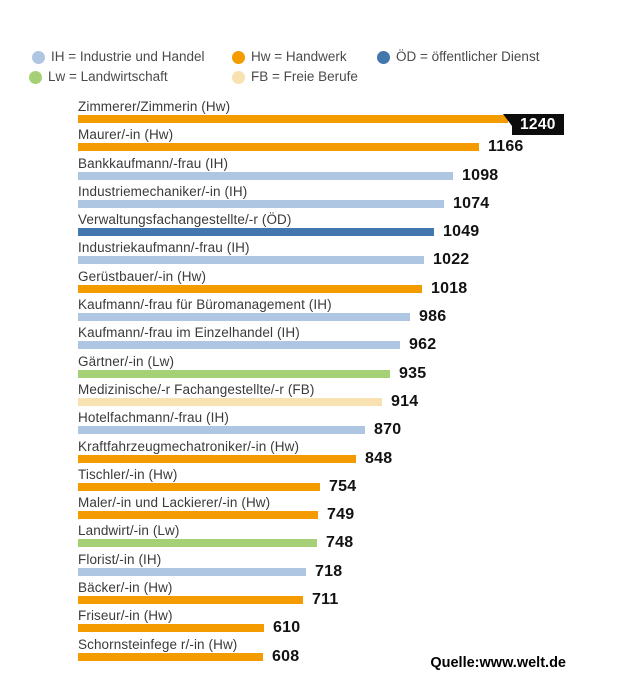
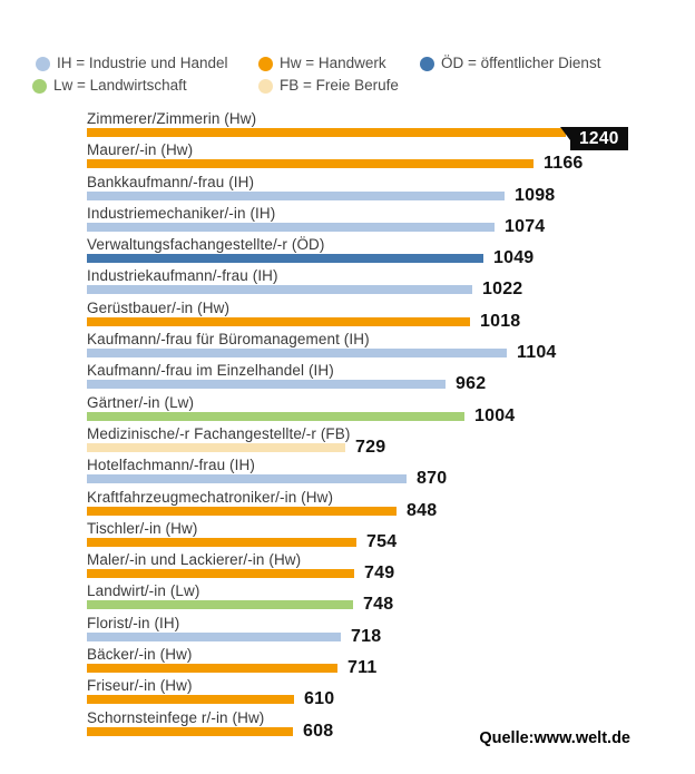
Kaufmann/-frau für Büromanagement (IH): 986 -> 1104
Gärtner/-in (Lw): 935 -> 1004
Medizinische/-r Fachangestellte/-r (FB): 914 -> 729
